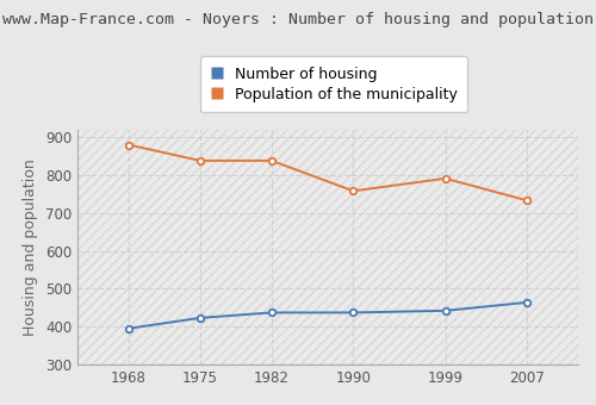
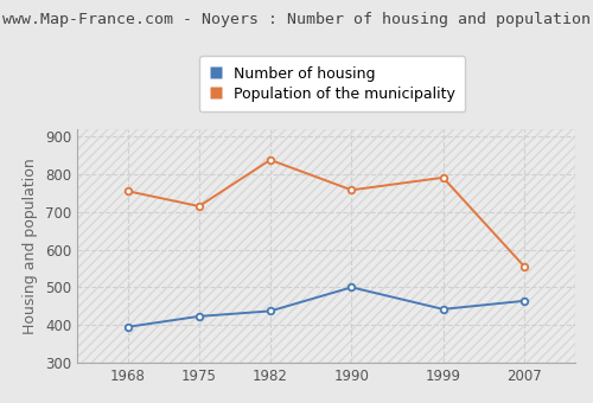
Population of the municipality/1968: 880 -> 755
Population of the municipality/1975: 838 -> 715
Number of housing/1990: 437 -> 500
Population of the municipality/2007: 733 -> 555
